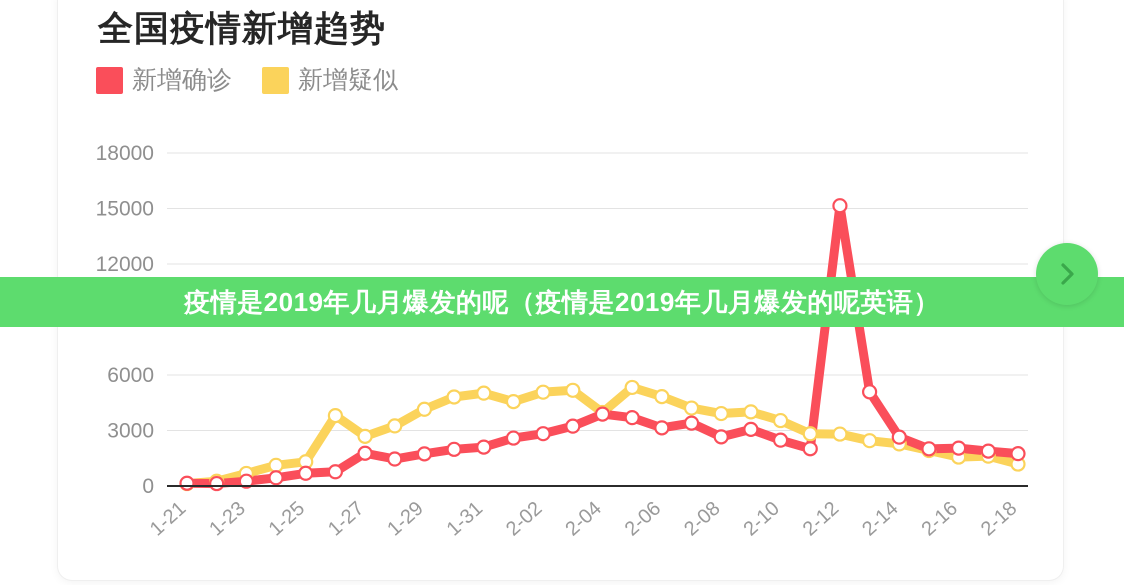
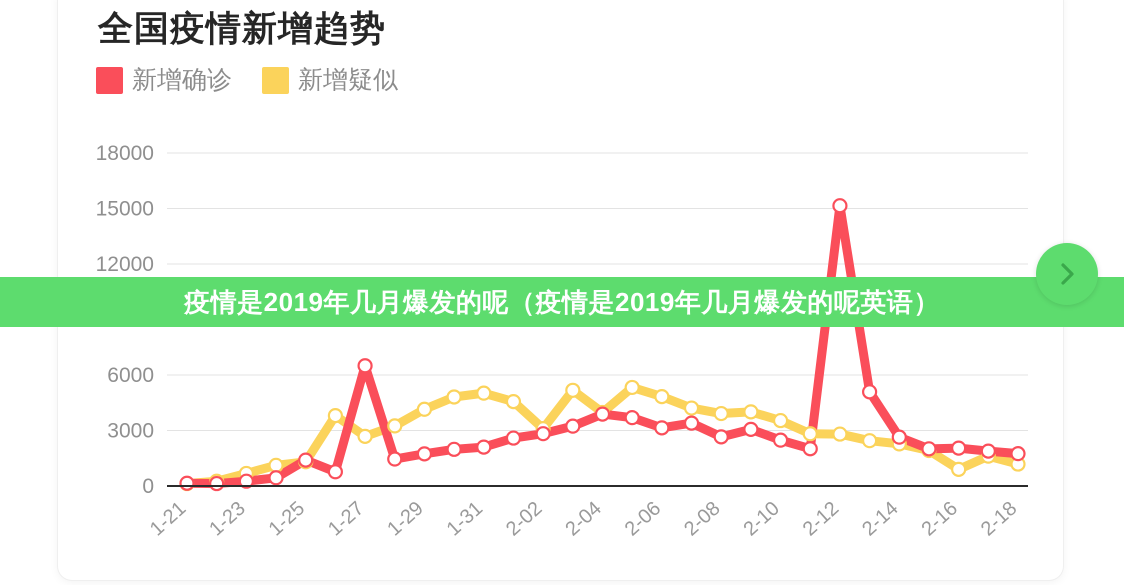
新增确诊/1-25: 700 -> 1400
新增确诊/1-27: 1800 -> 6500
新增疑似/2-02: 5100 -> 3100
新增疑似/2-16: 1600 -> 900
